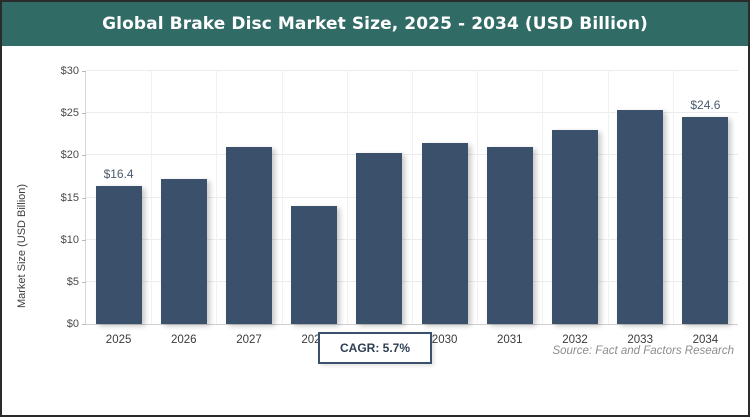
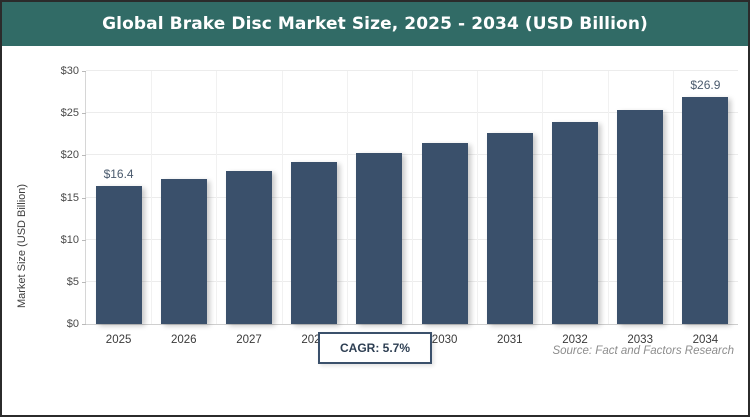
2027: $21 -> $18
2028: $14 -> $19
2031: $21 -> $23
2032: $23 -> $24
2034: $24.6 -> $26.9
